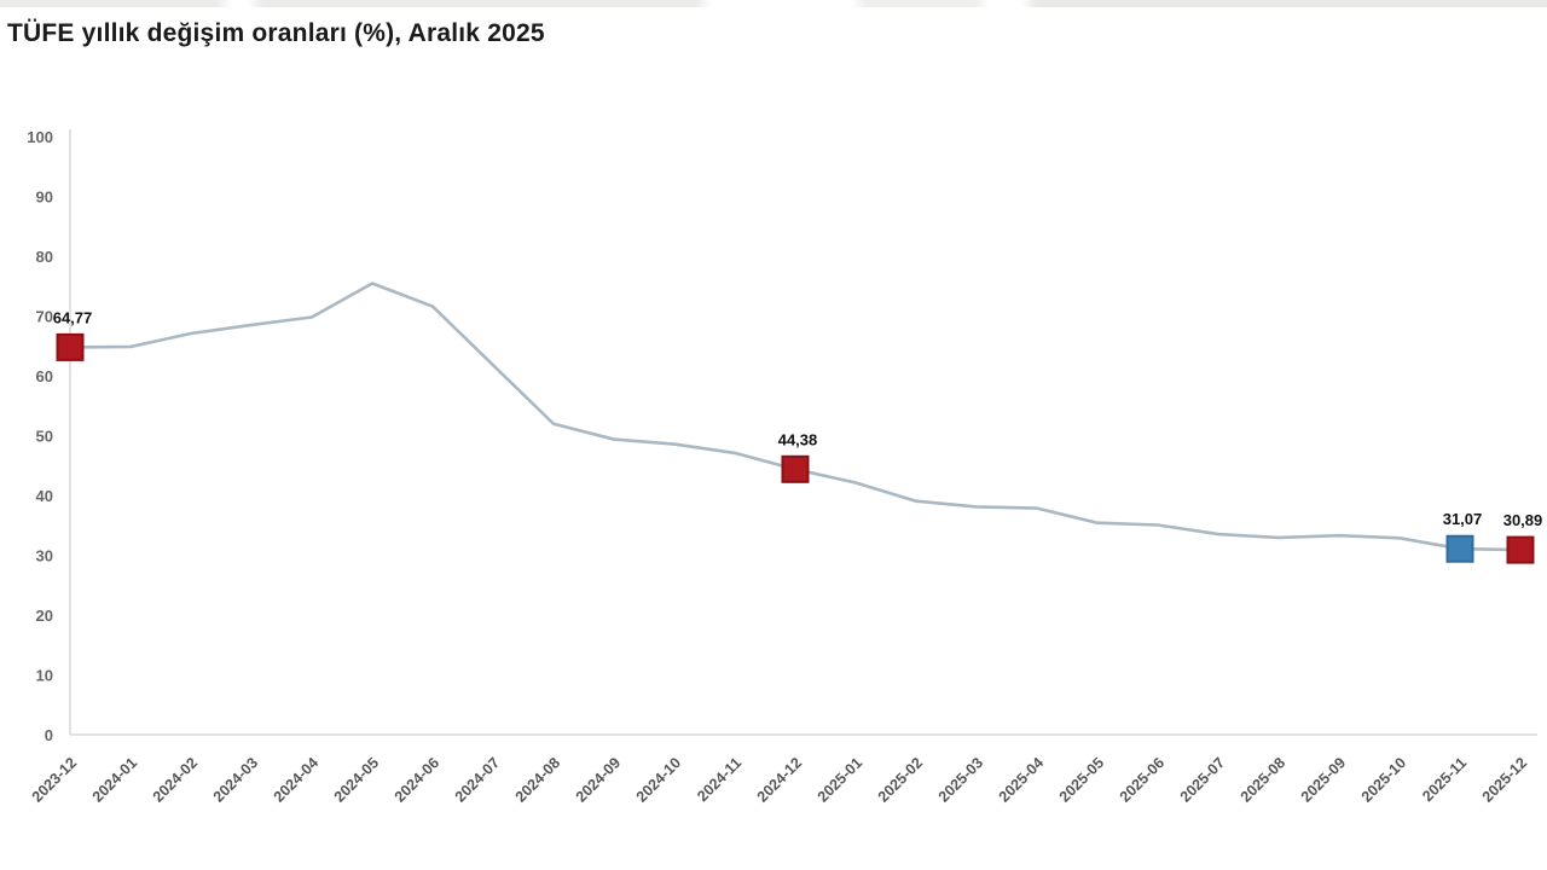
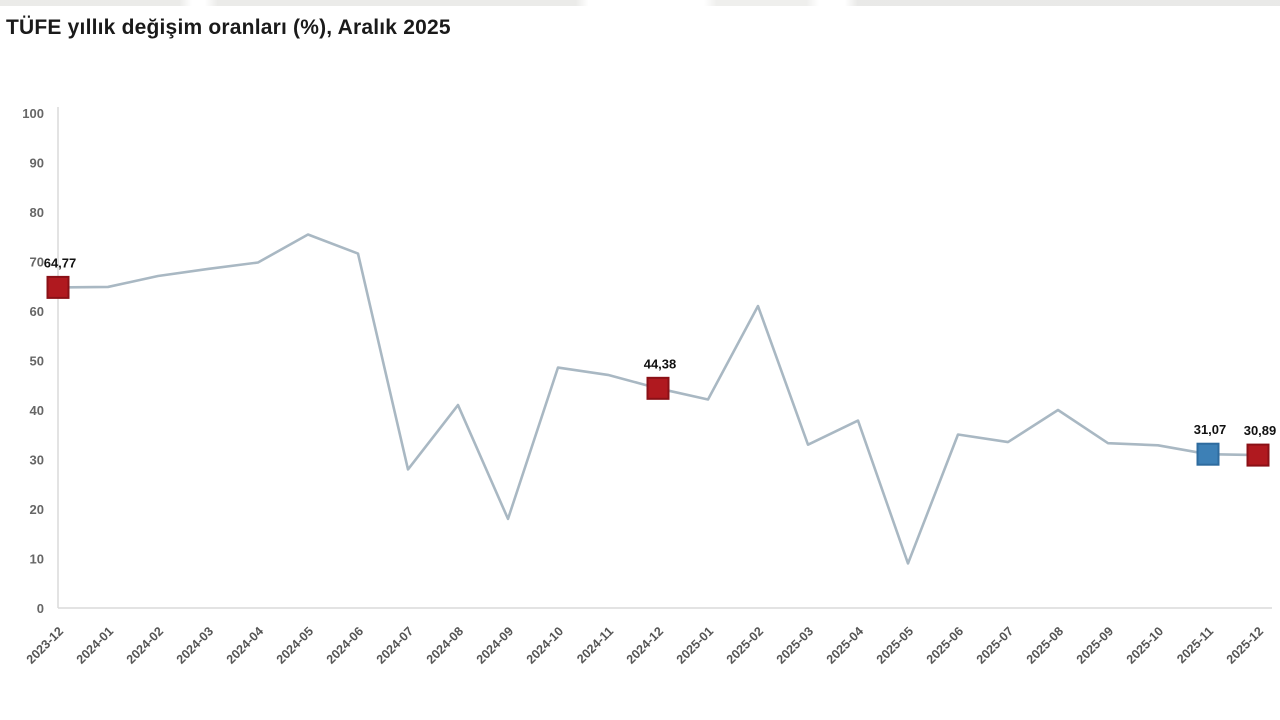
2024-07: 62 -> 28
2024-08: 52 -> 41
2024-09: 49 -> 18
2025-02: 39 -> 61
2025-03: 38 -> 33
2025-05: 35 -> 9
2025-08: 33 -> 40
